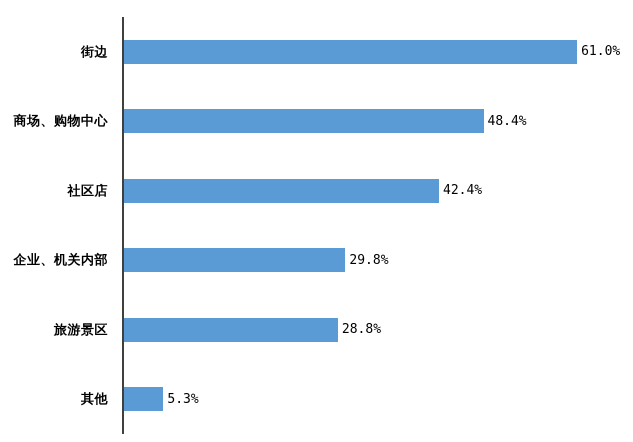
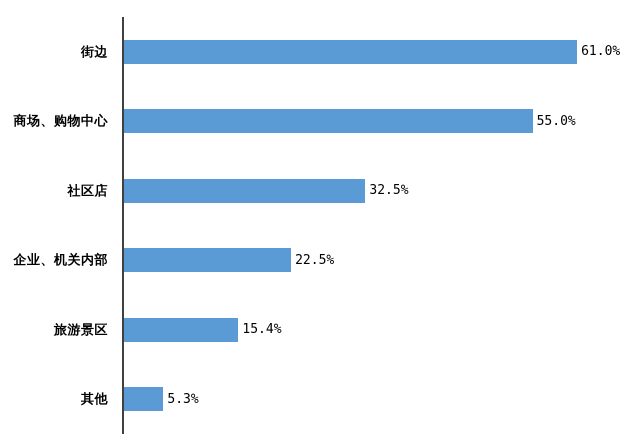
商场、购物中心: 48.4% -> 55.0%
社区店: 42.4% -> 32.5%
企业、机关内部: 29.8% -> 22.5%
旅游景区: 28.8% -> 15.4%
